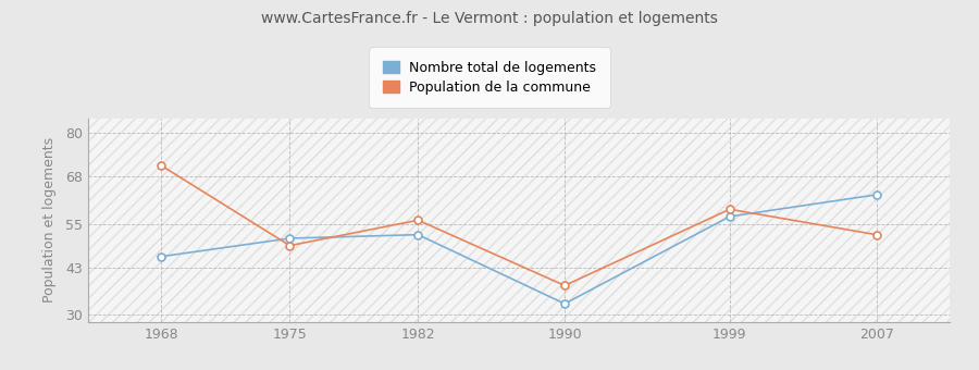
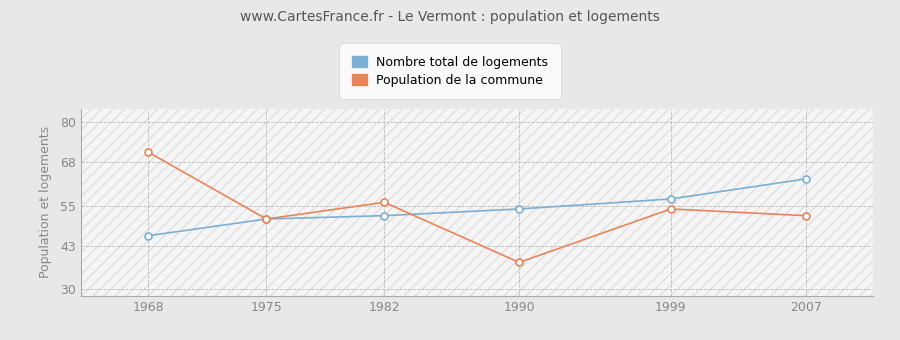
Population de la commune/1975: 49 -> 51
Nombre total de logements/1990: 33 -> 54
Population de la commune/1999: 59 -> 54
